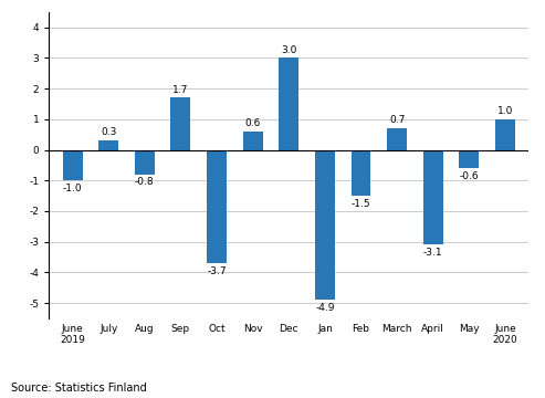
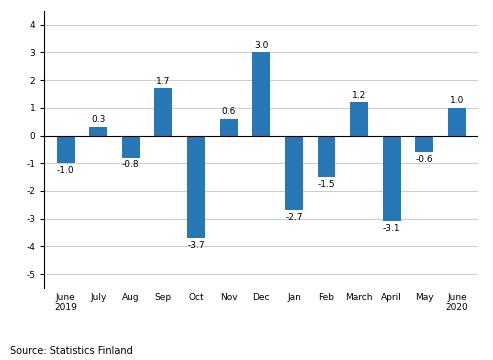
Jan: -4.9 -> -2.7
March: 0.7 -> 1.2
